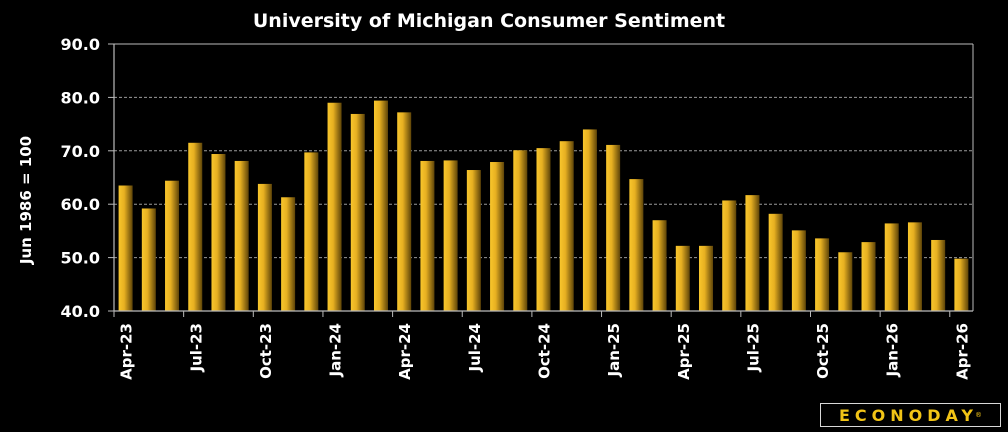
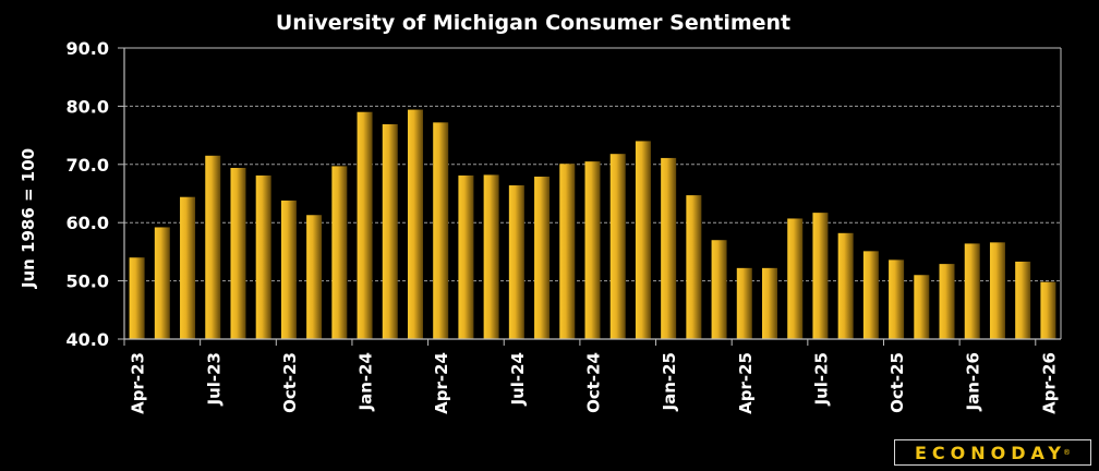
Apr-23: 64 -> 54
